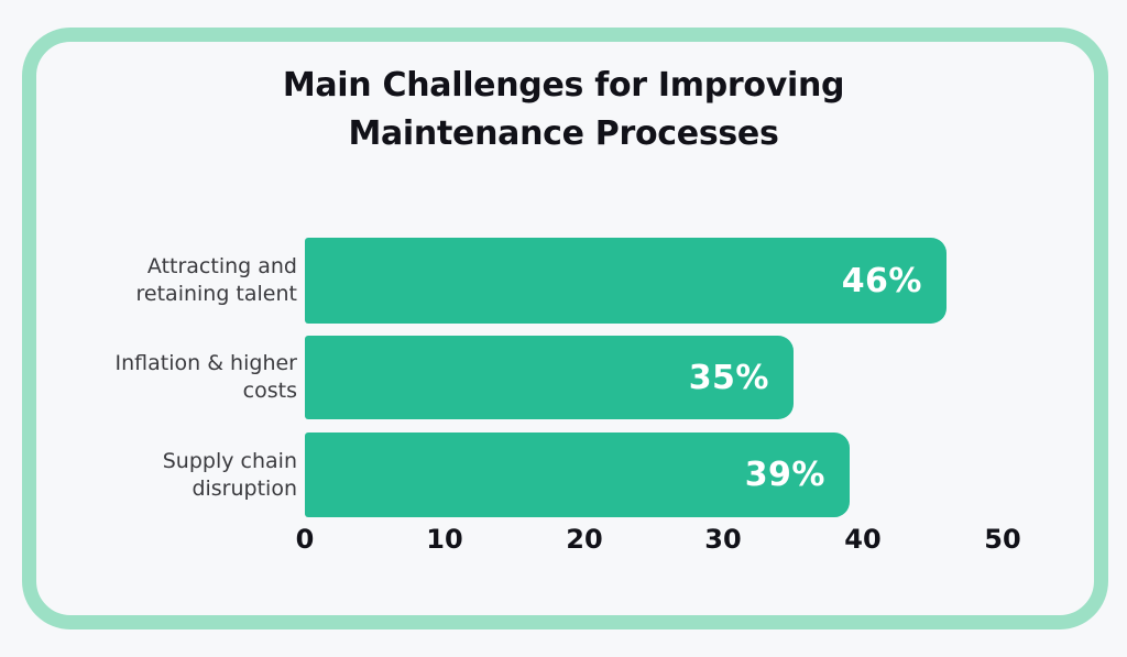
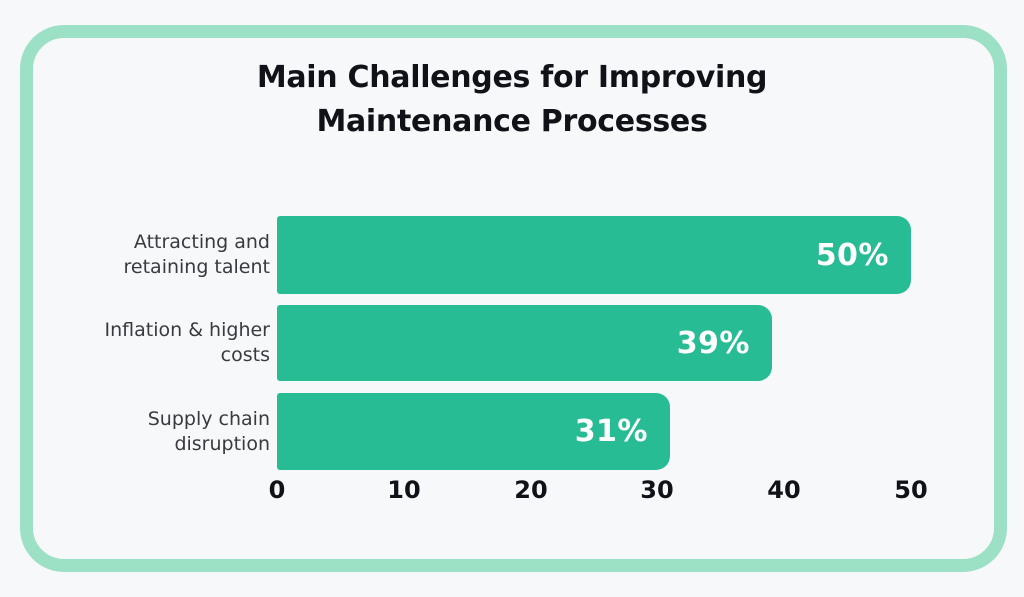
Attracting and retaining talent: 46% -> 50%
Inflation & higher costs: 35% -> 39%
Supply chain disruption: 39% -> 31%
